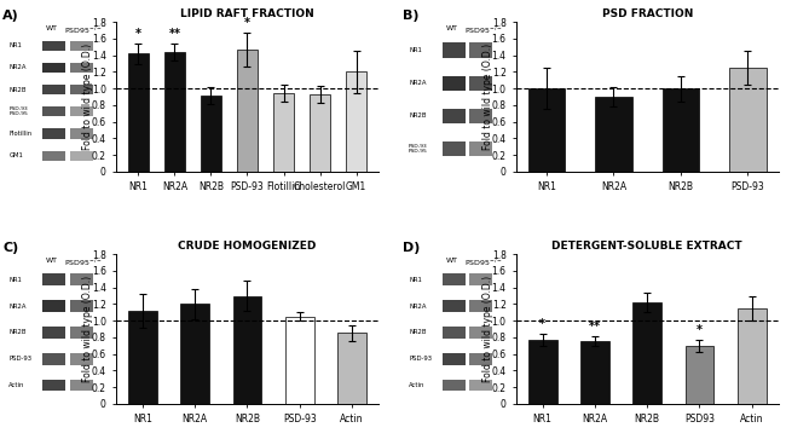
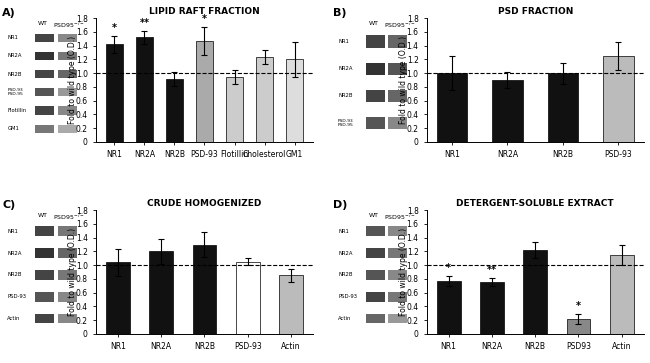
LIPID RAFT FRACTION/NR2A: 1.44 -> 1.52
LIPID RAFT FRACTION/Cholesterol: 0.93 -> 1.24
CRUDE HOMOGENIZED/NR1: 1.12 -> 1.04
DETERGENT-SOLUBLE EXTRACT/PSD93: 0.70 -> 0.22
